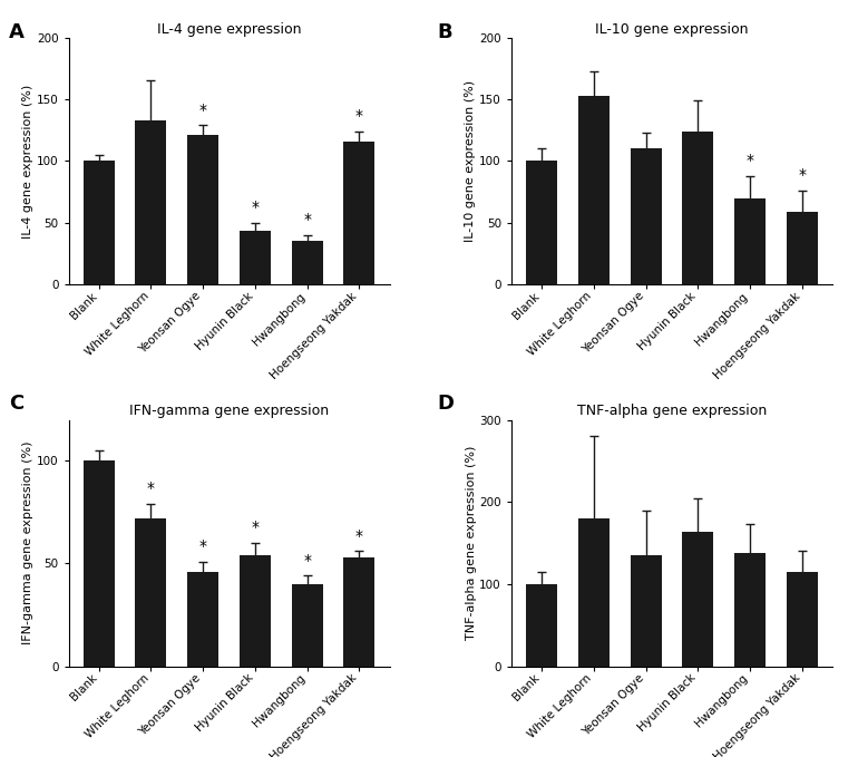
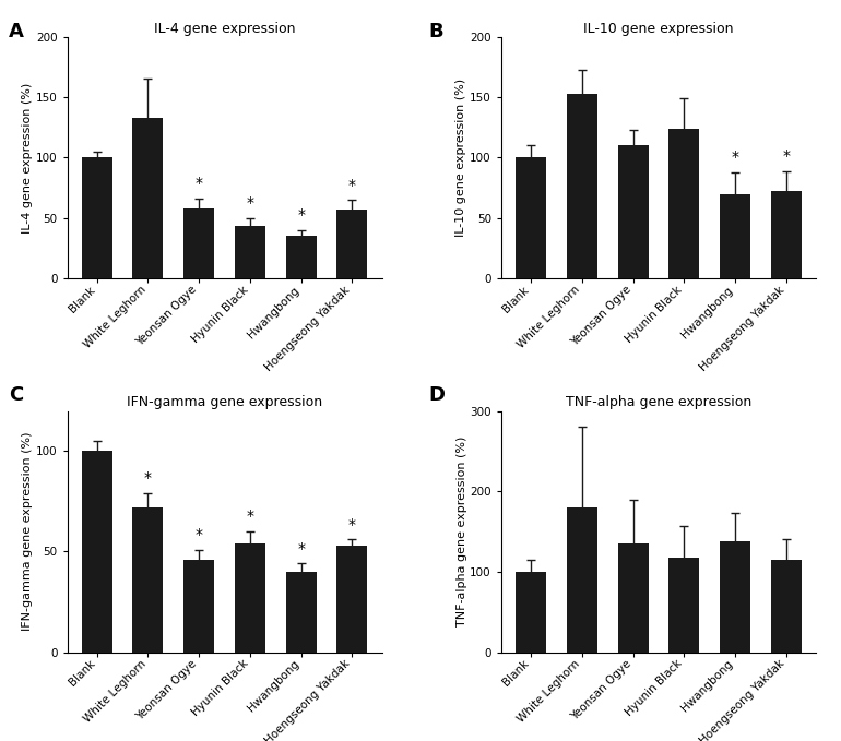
IL-4 gene expression/Yeonsan Ogye: 121 -> 58
IL-4 gene expression/Hoengseong Yakdak: 116 -> 57
IL-10 gene expression/Hoengseong Yakdak: 59 -> 72
TNF-alpha gene expression/Hyunin Black: 164 -> 117
